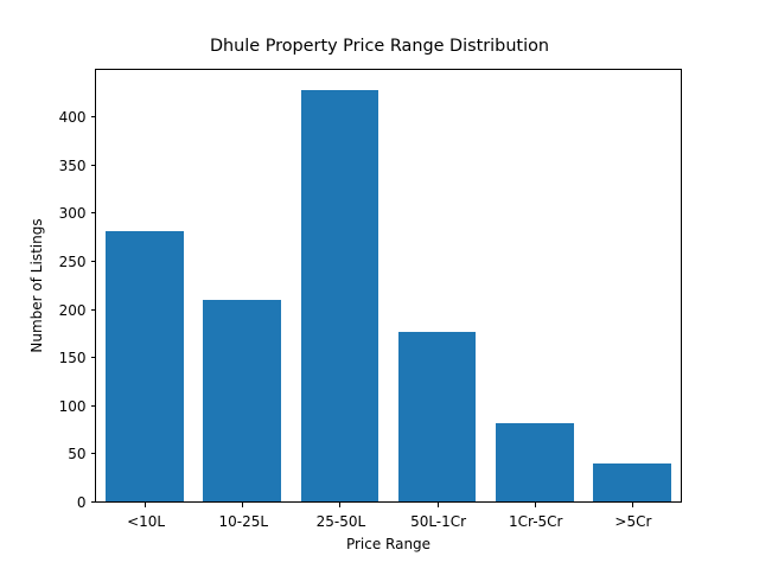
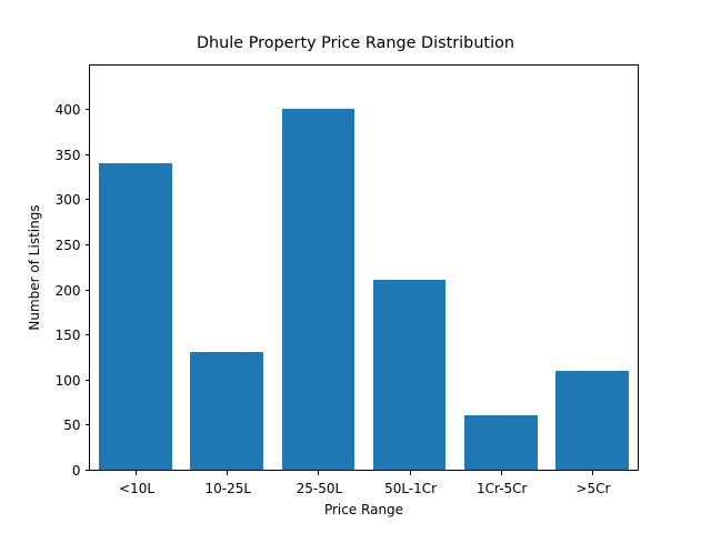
<10L: 280 -> 340
10-25L: 210 -> 130
25-50L: 430 -> 400
50L-1Cr: 180 -> 210
1Cr-5Cr: 80 -> 60
>5Cr: 40 -> 110
